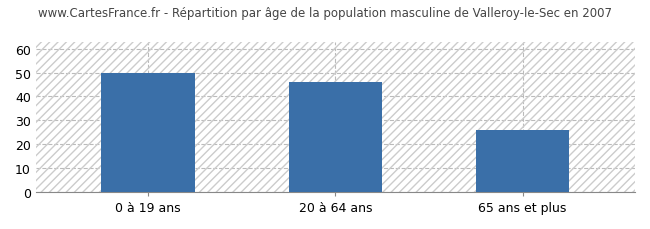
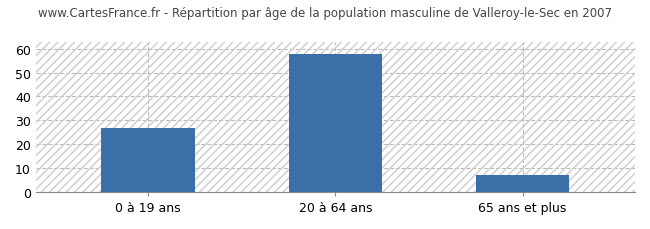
0 à 19 ans: 50 -> 27
20 à 64 ans: 46 -> 58
65 ans et plus: 26 -> 7
